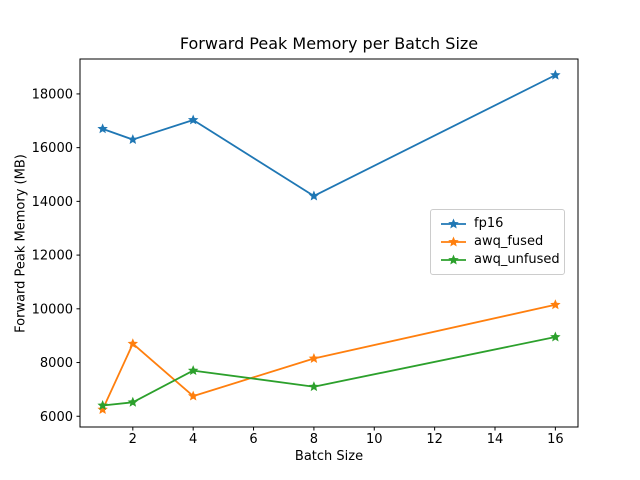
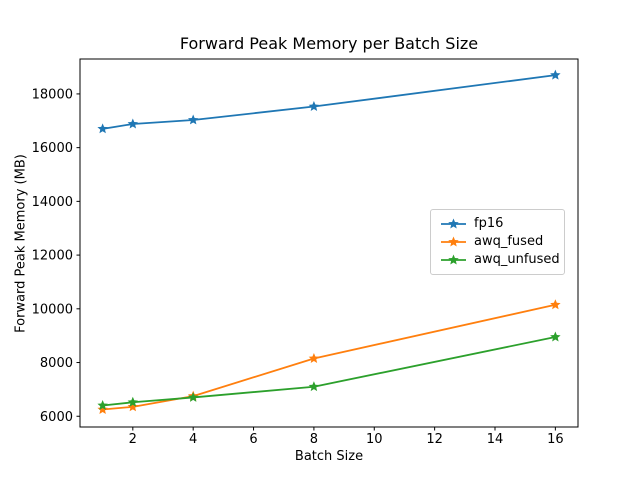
fp16/2: 16300 -> 16900
awq_fused/2: 8700 -> 6400
awq_unfused/4: 7700 -> 6700
fp16/8: 14200 -> 17500
